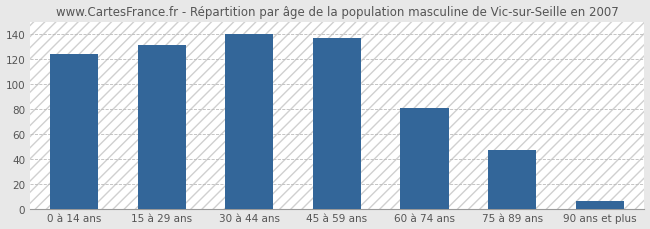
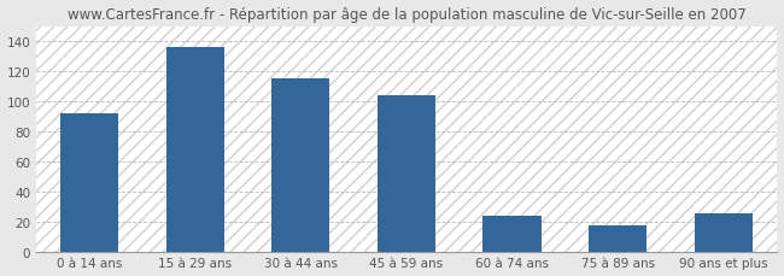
0 à 14 ans: 124 -> 92
15 à 29 ans: 131 -> 136
30 à 44 ans: 140 -> 115
45 à 59 ans: 137 -> 104
60 à 74 ans: 81 -> 24
75 à 89 ans: 47 -> 17
90 ans et plus: 6 -> 25
